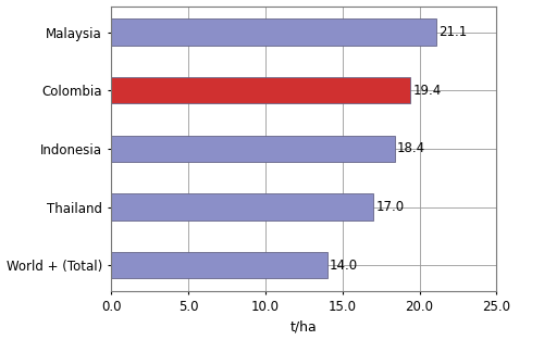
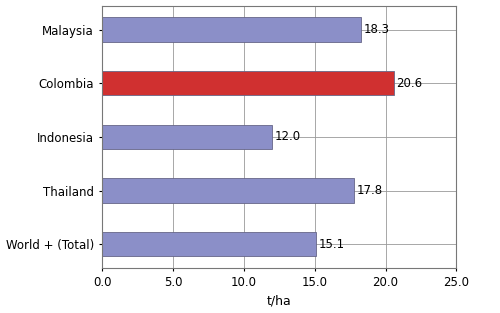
Malaysia: 21.1 -> 18.3
Colombia: 19.4 -> 20.6
Indonesia: 18.4 -> 12.0
Thailand: 17.0 -> 17.8
World + (Total): 14.0 -> 15.1
